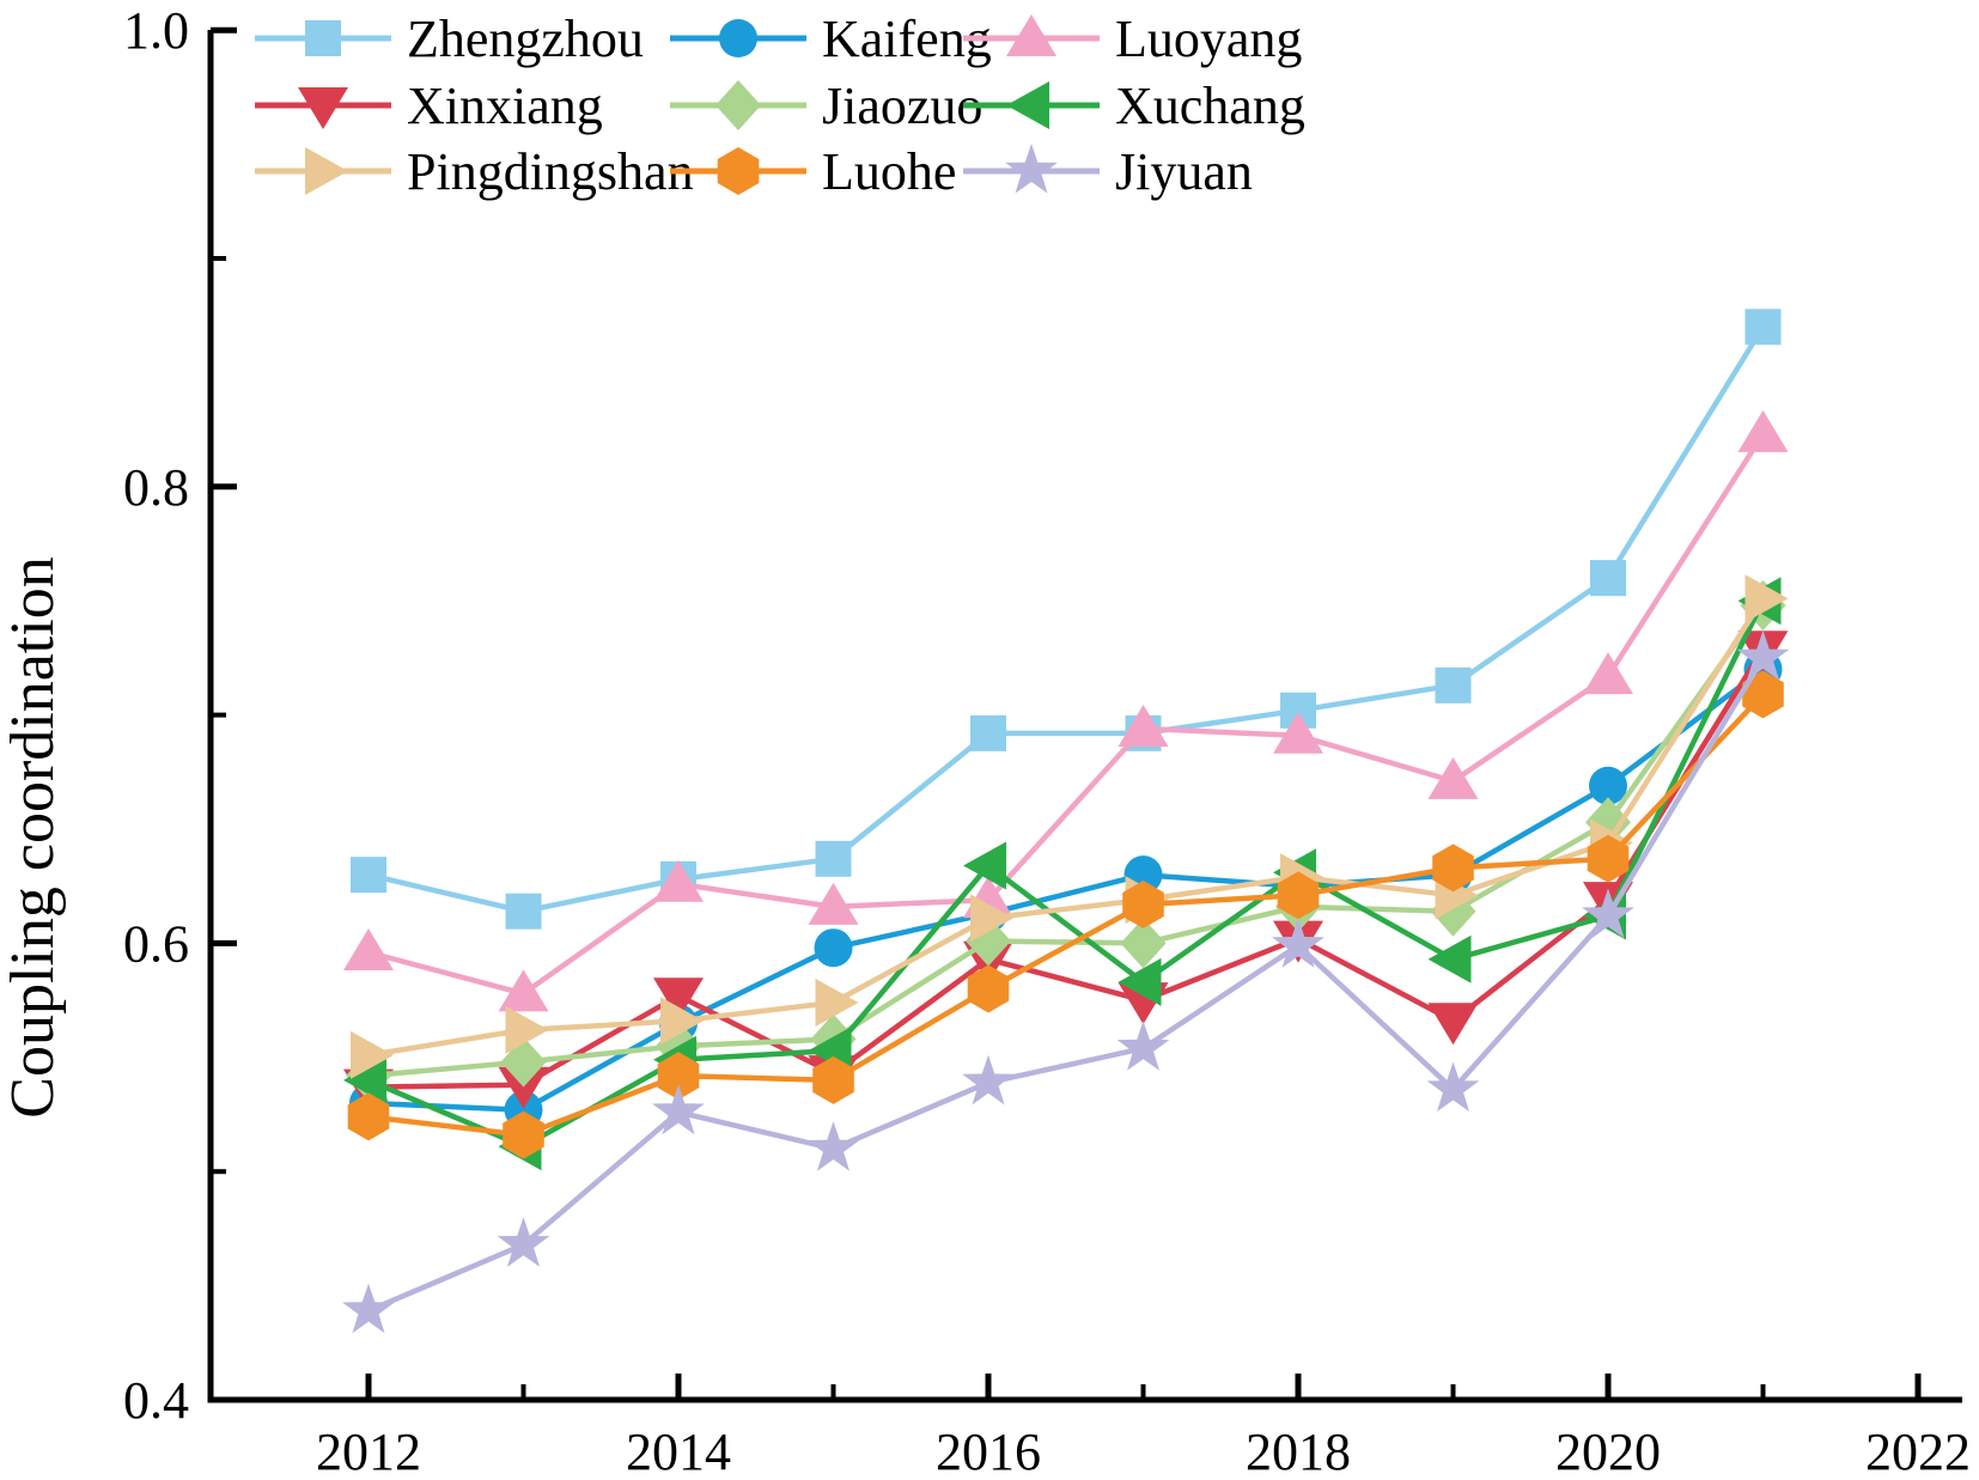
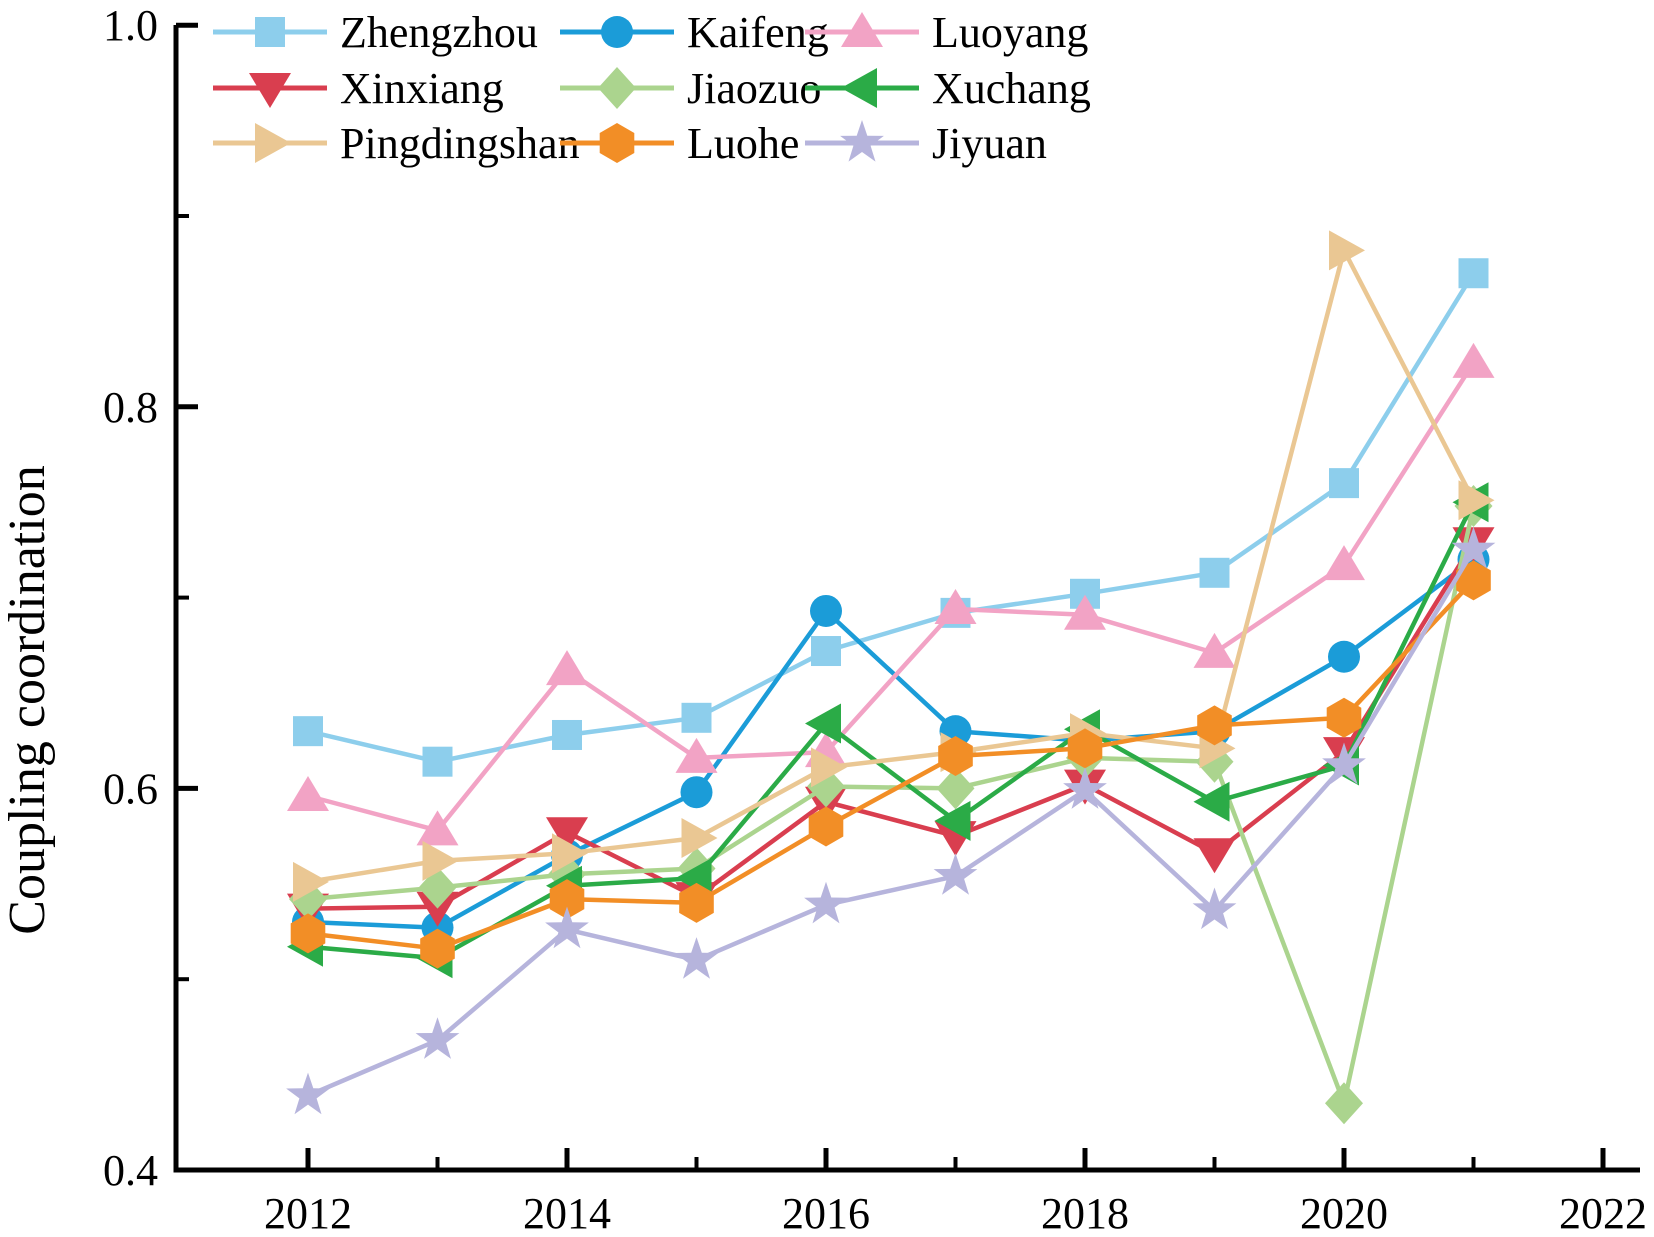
Xuchang/2012: 0.540 -> 0.517
Luoyang/2014: 0.626 -> 0.662
Zhengzhou/2016: 0.692 -> 0.672
Kaifeng/2016: 0.613 -> 0.693
Jiaozuo/2020: 0.653 -> 0.435
Pingdingshan/2020: 0.644 -> 0.882
